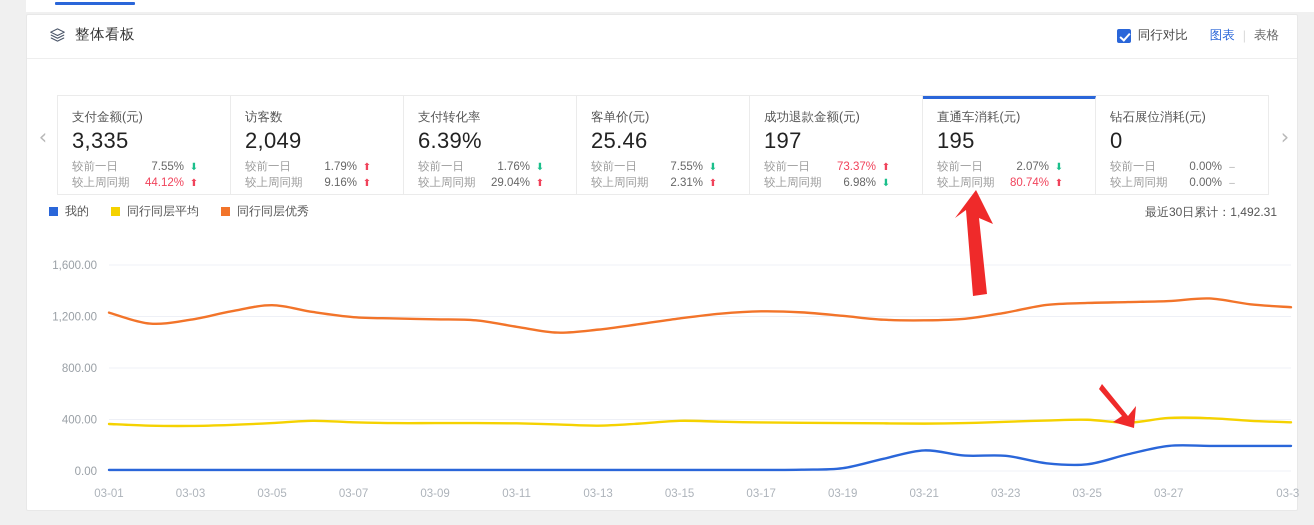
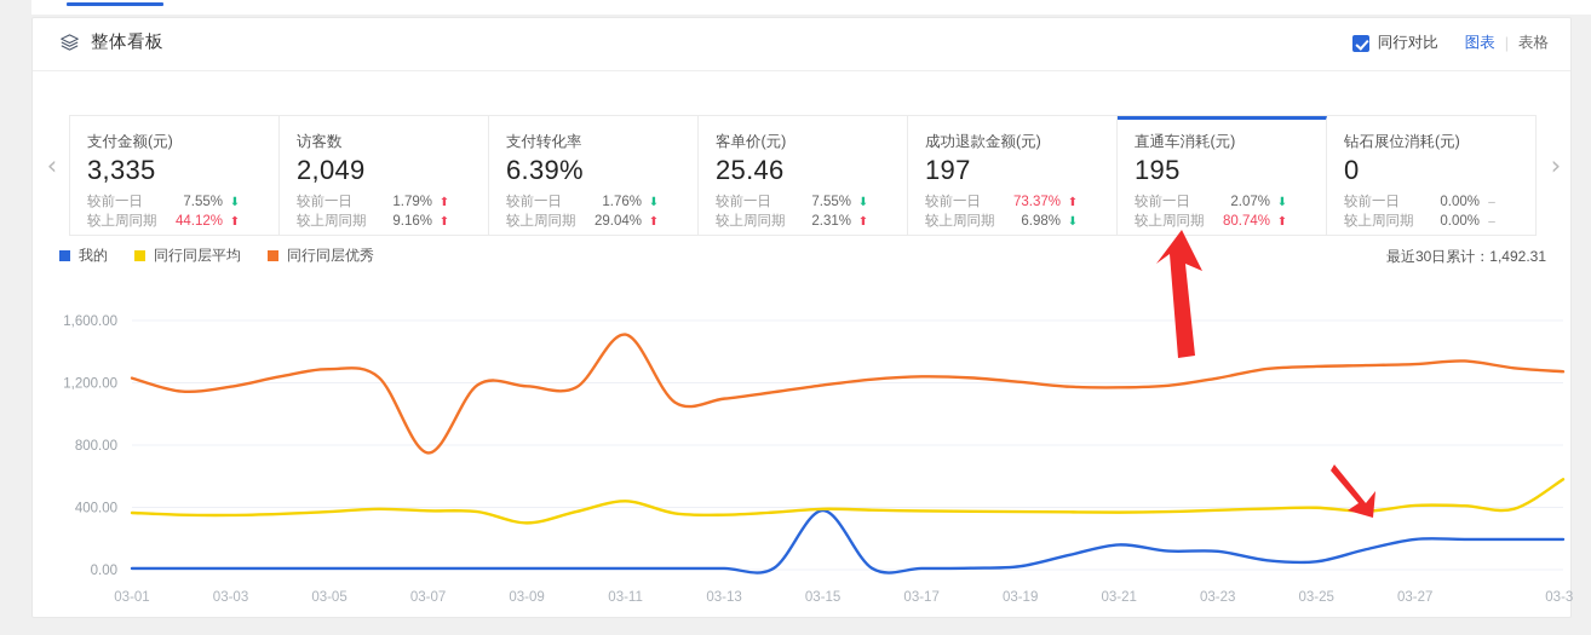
同行同层优秀/03-07: 1200 -> 750
同行同层平均/03-09: 370 -> 300
同行同层平均/03-11: 370 -> 440
同行同层优秀/03-11: 1120 -> 1510
我的/03-15: 10 -> 380
同行同层平均/03-30: 380 -> 580
